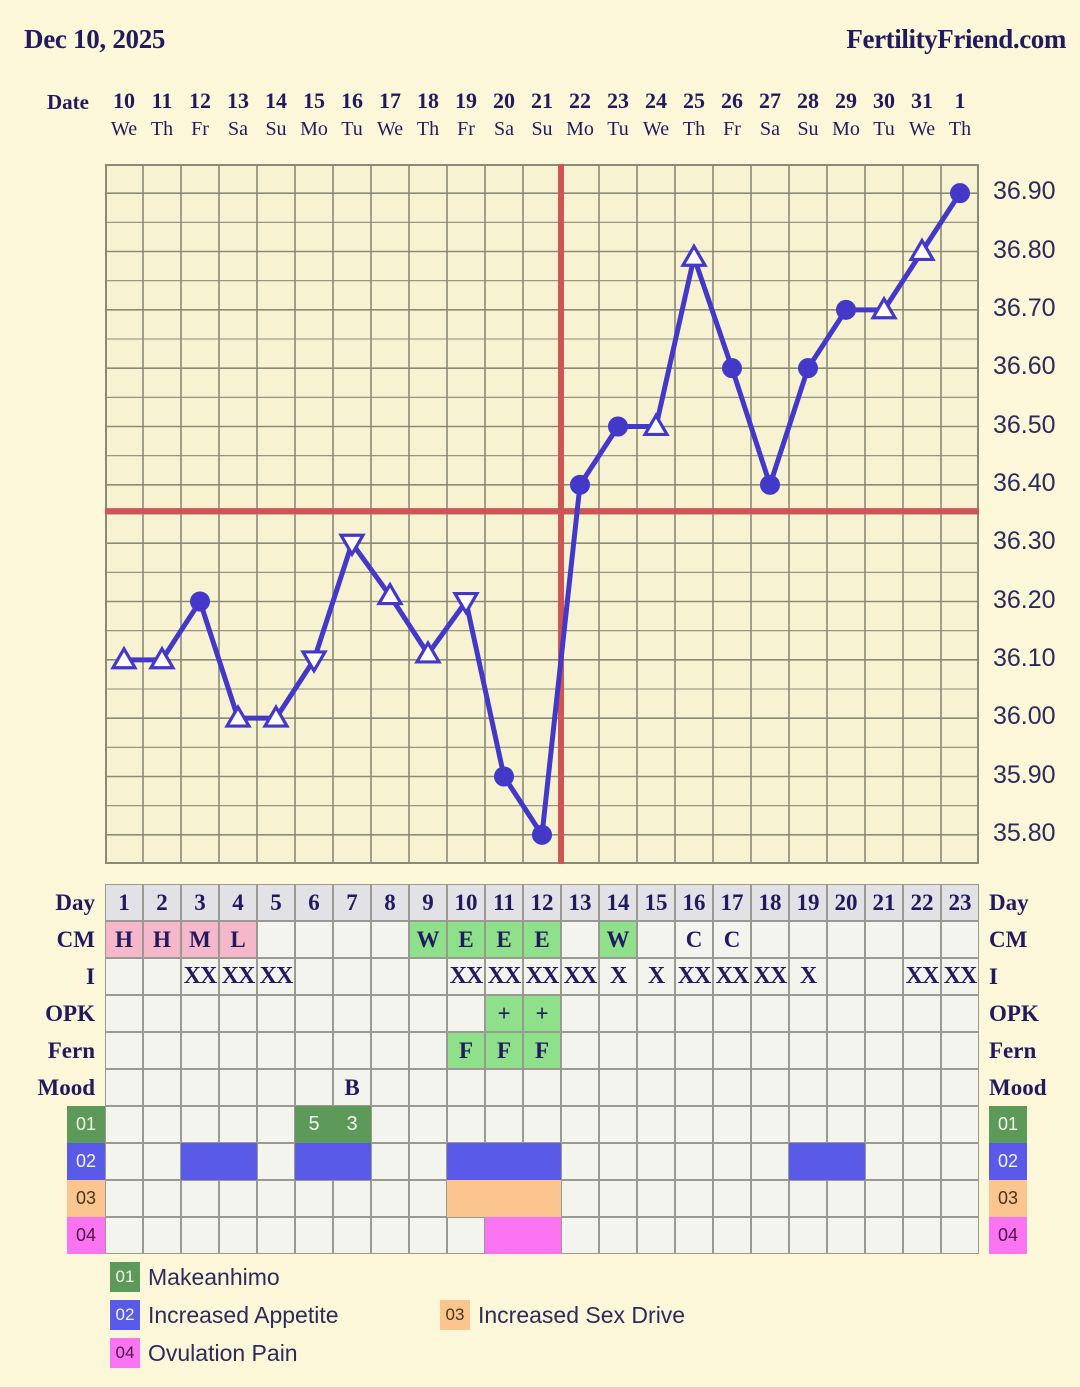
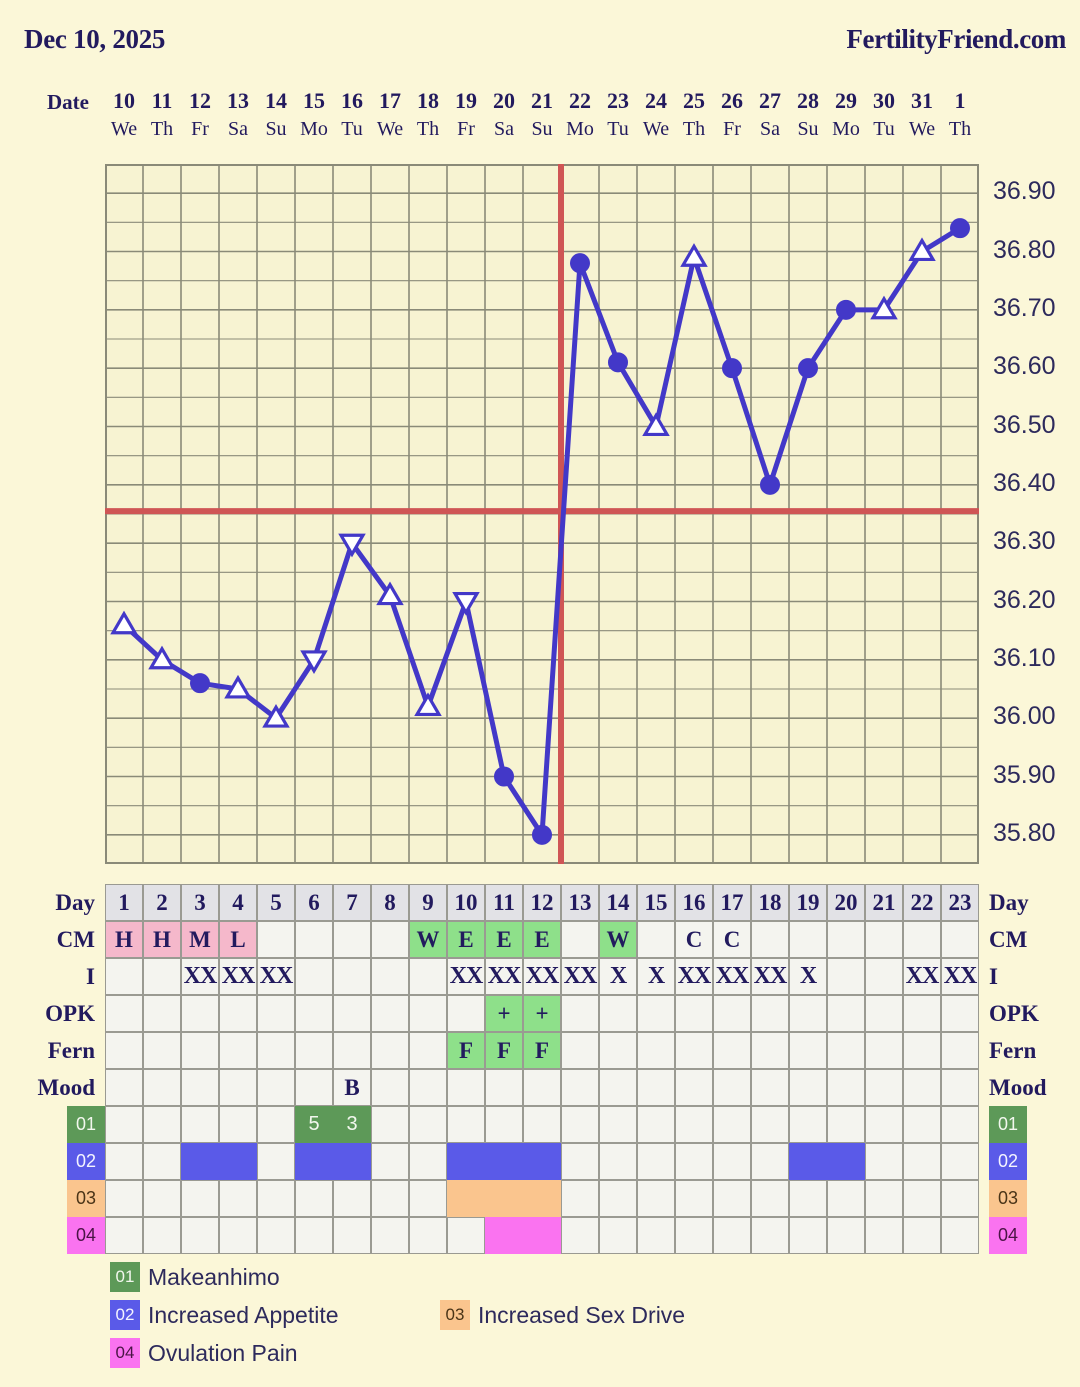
1: 36.10 -> 36.16
3: 36.20 -> 36.06
4: 36.00 -> 36.05
9: 36.11 -> 36.02
13: 36.40 -> 36.78
14: 36.50 -> 36.61
23: 36.90 -> 36.84
